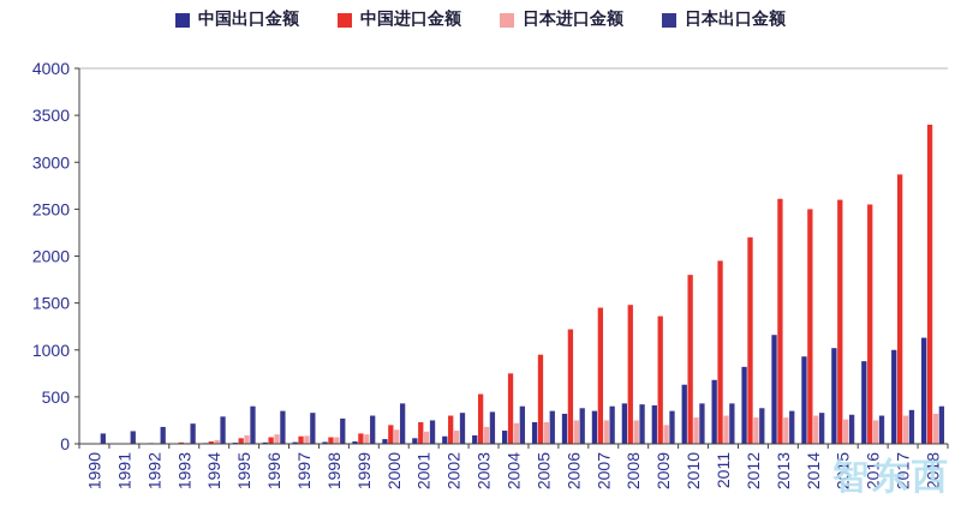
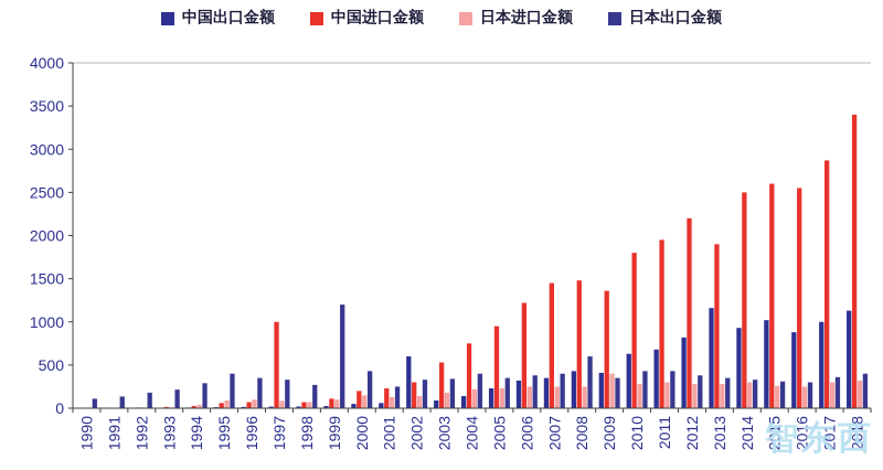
中国进口金额/1997: 100 -> 1000
日本出口金额/1999: 300 -> 1200
中国出口金额/2002: 100 -> 600
日本出口金额/2008: 400 -> 600
日本进口金额/2009: 200 -> 400
中国进口金额/2013: 2600 -> 1900
